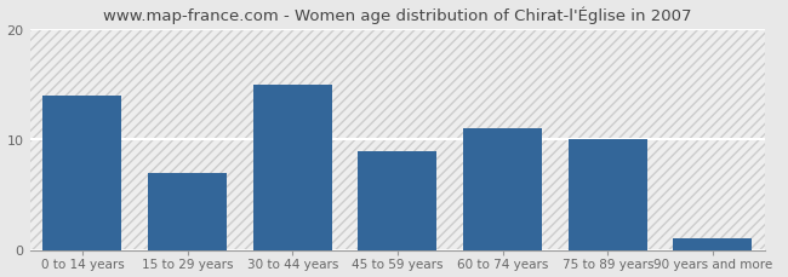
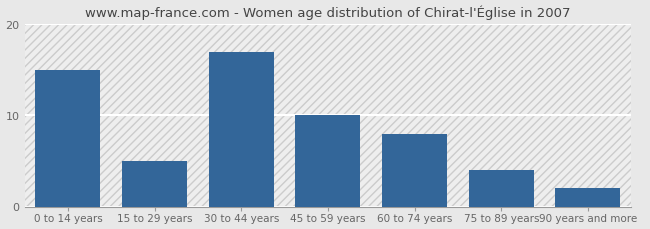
0 to 14 years: 14 -> 15
15 to 29 years: 7 -> 5
30 to 44 years: 15 -> 17
45 to 59 years: 9 -> 10
60 to 74 years: 11 -> 8
75 to 89 years: 10 -> 4
90 years and more: 1 -> 2
